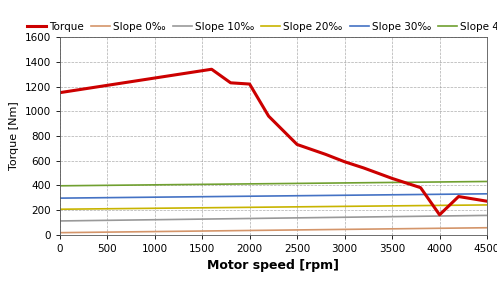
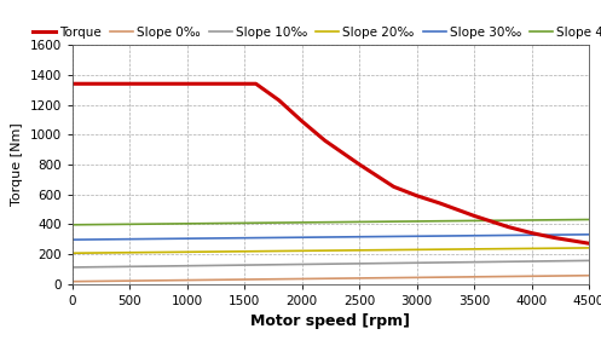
0: 1150 -> 1340
2000: 1220 -> 1090
2500: 730 -> 800
4000: 160 -> 340
